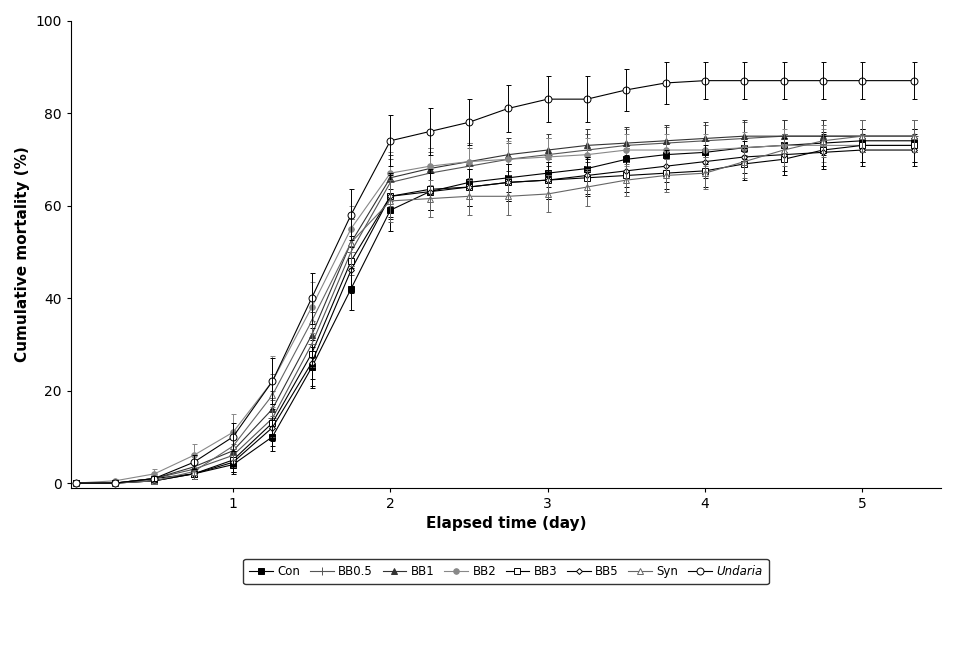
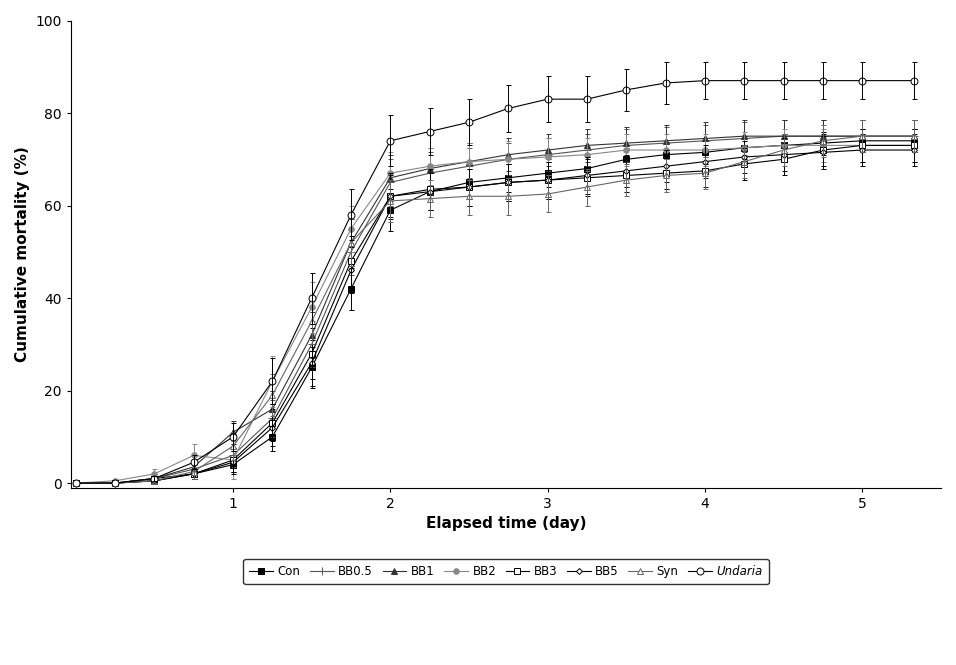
BB1/1: 7.0 -> 11.0
BB2/1: 11.0 -> 5.0
